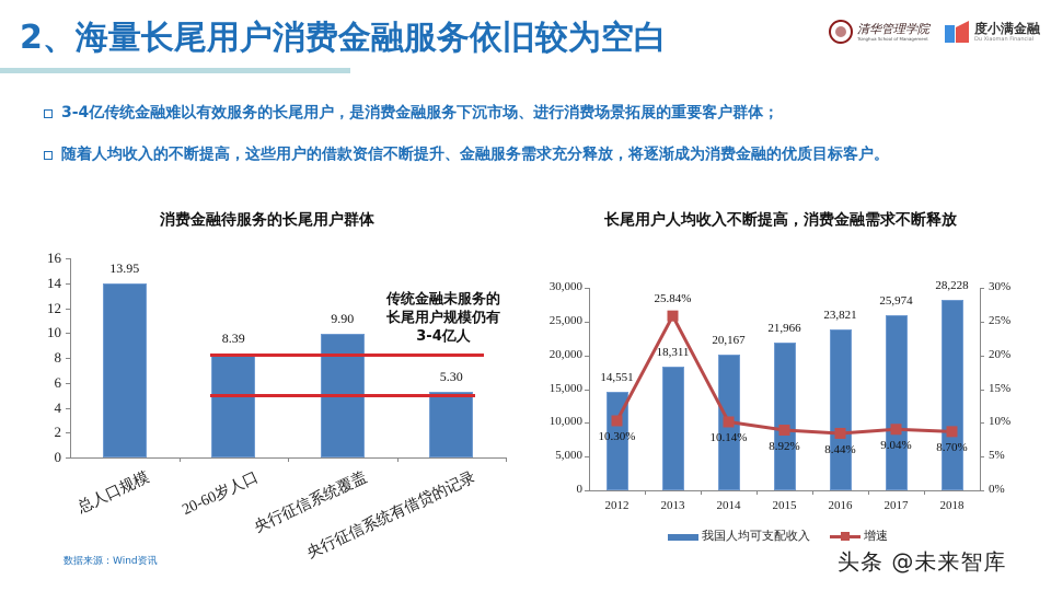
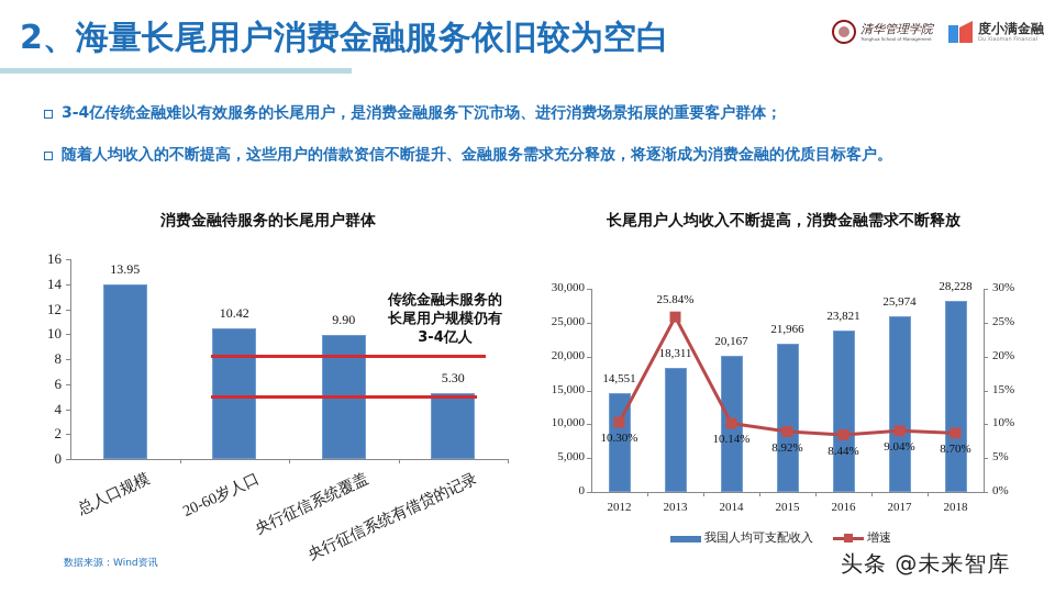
消费金融待服务的长尾用户群体/20-60岁人口: 8.39 -> 10.42
